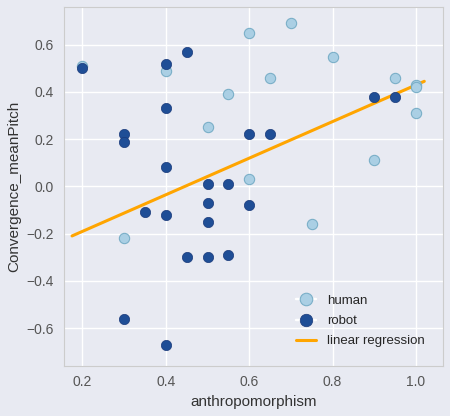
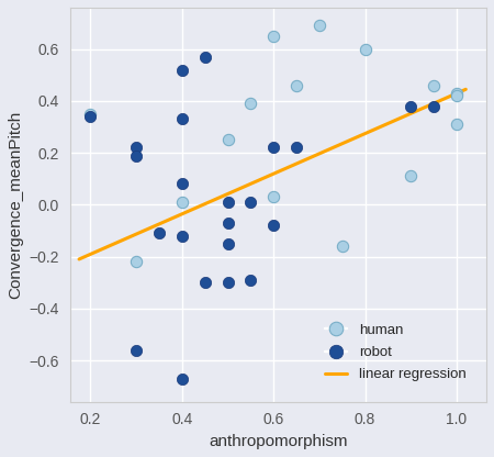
human/0.2: 0.51 -> 0.35
robot/0.2: 0.50 -> 0.34
human/0.4: 0.49 -> 0.01
human/0.8: 0.55 -> 0.60
